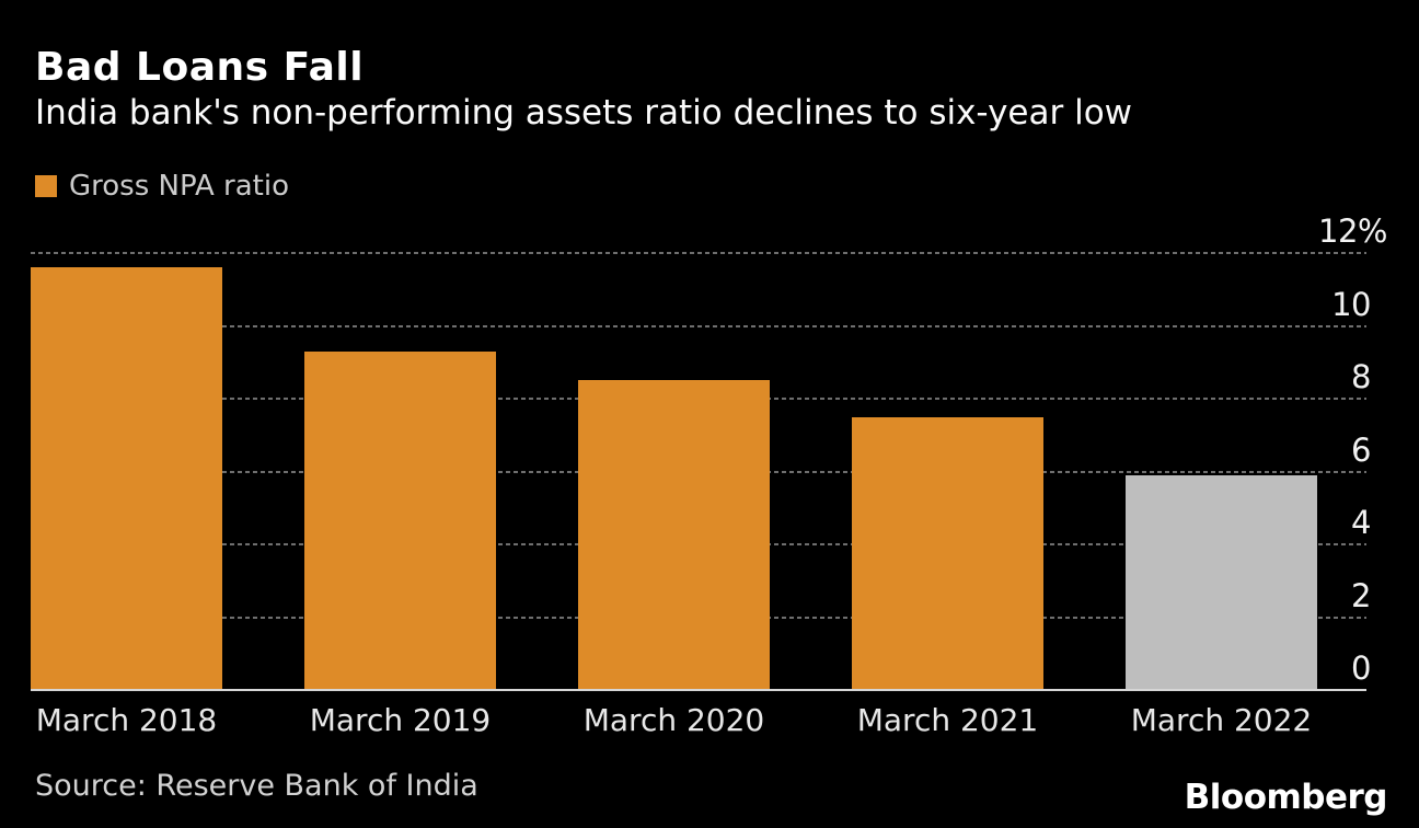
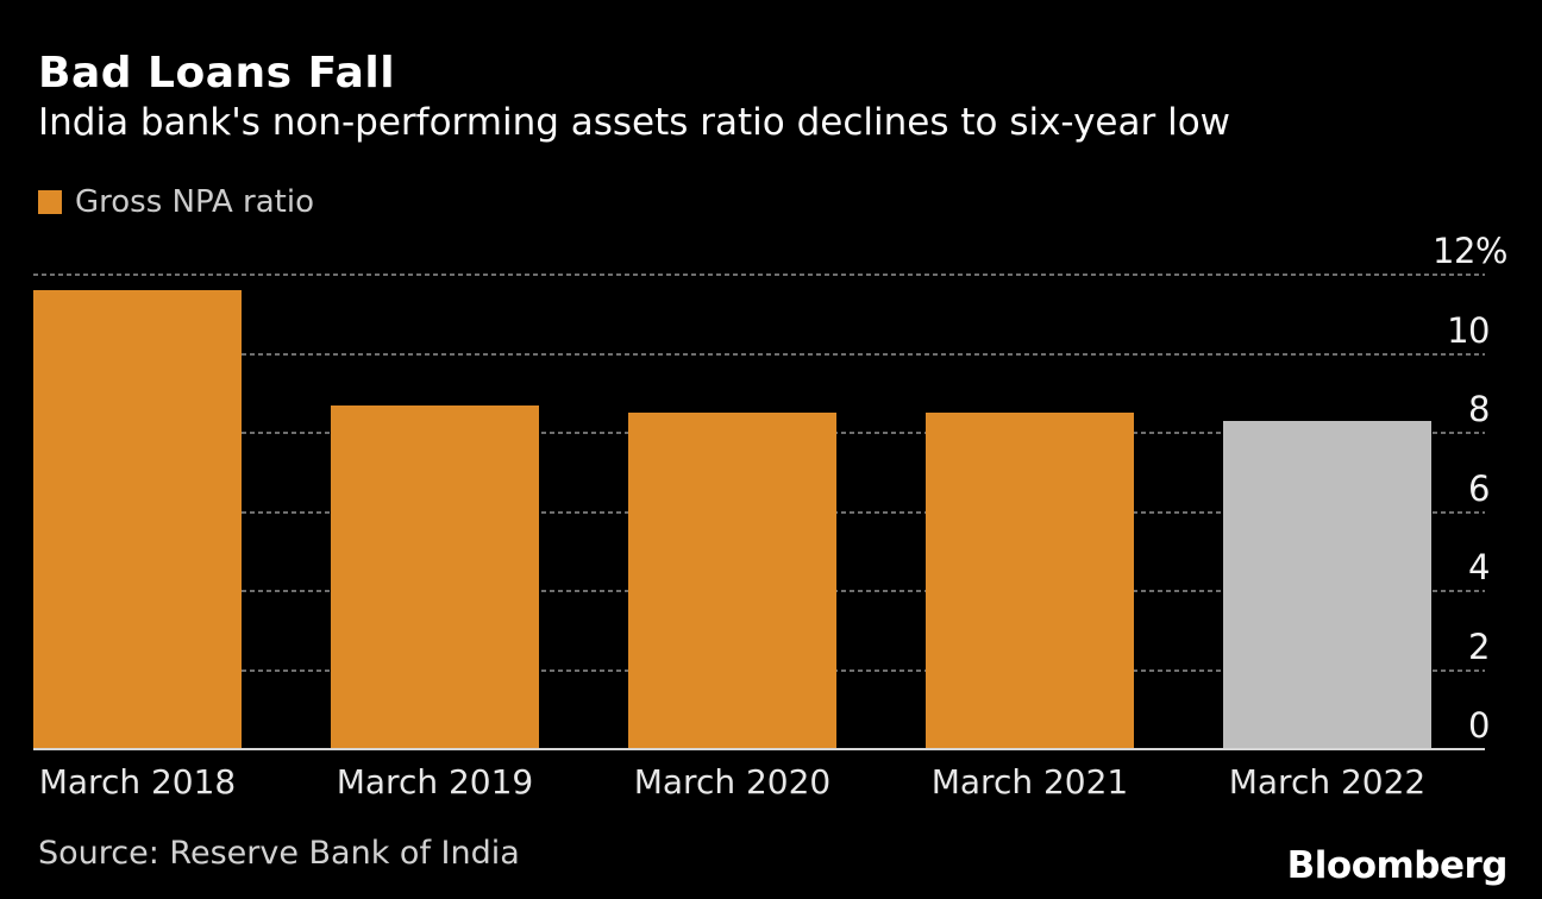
March 2019: 9.3 -> 8.7
March 2021: 7.5 -> 8.5
March 2022: 5.9 -> 8.3
